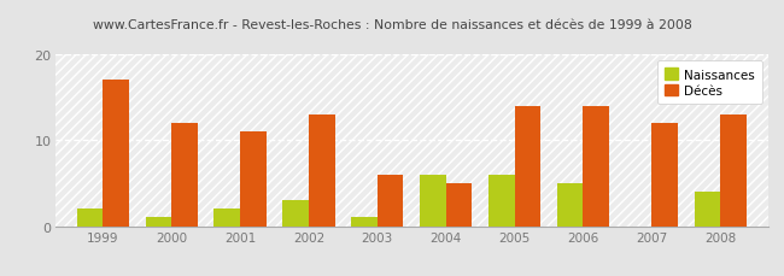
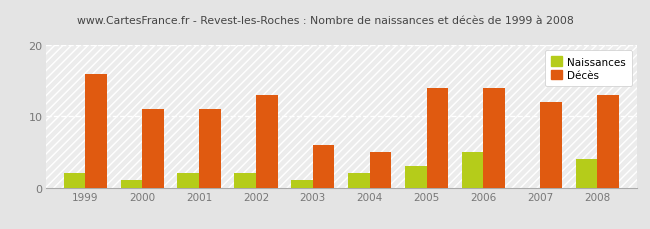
Décès/1999: 17 -> 16
Décès/2000: 12 -> 11
Naissances/2002: 3 -> 2
Naissances/2004: 6 -> 2
Naissances/2005: 6 -> 3
